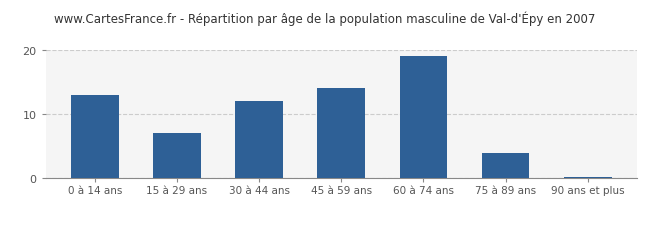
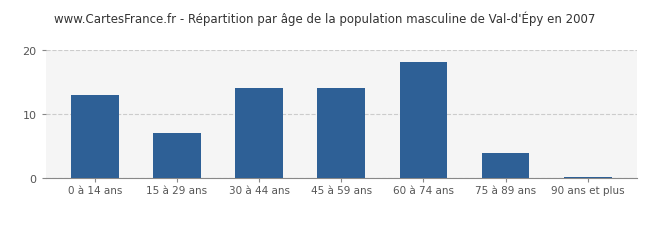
30 à 44 ans: 12.0 -> 14.0
60 à 74 ans: 19.0 -> 18.0
